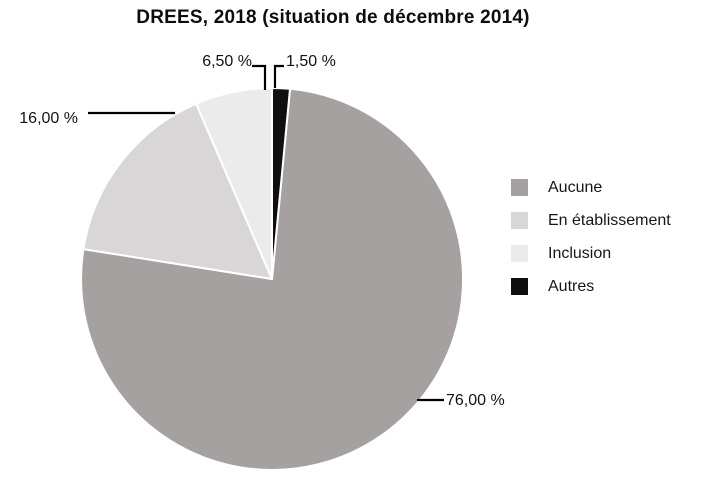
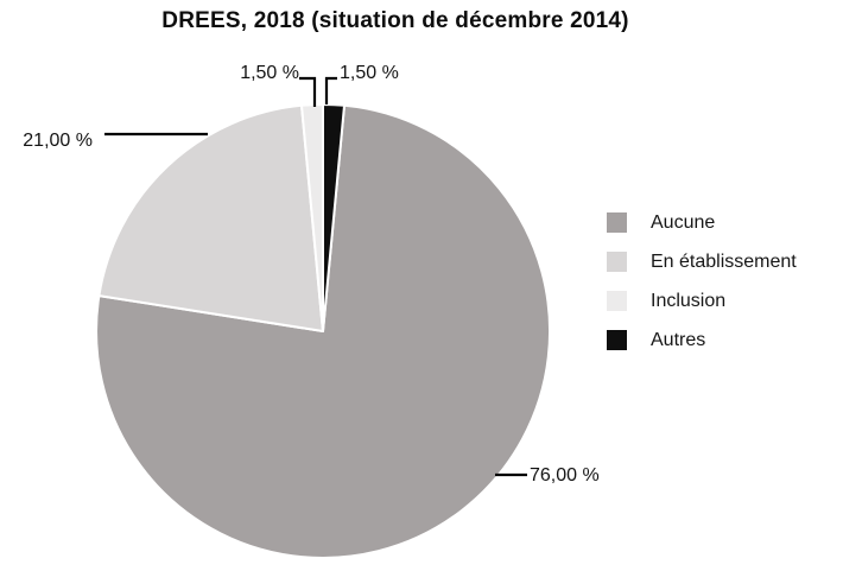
En établissement: 16,00 -> 21,00
Inclusion: 6,50 -> 1,50
